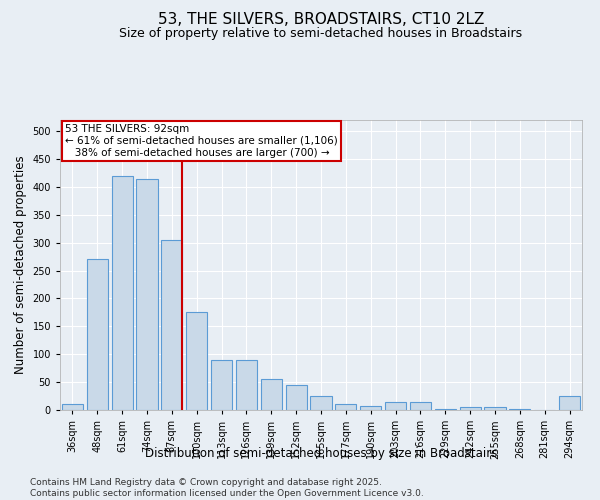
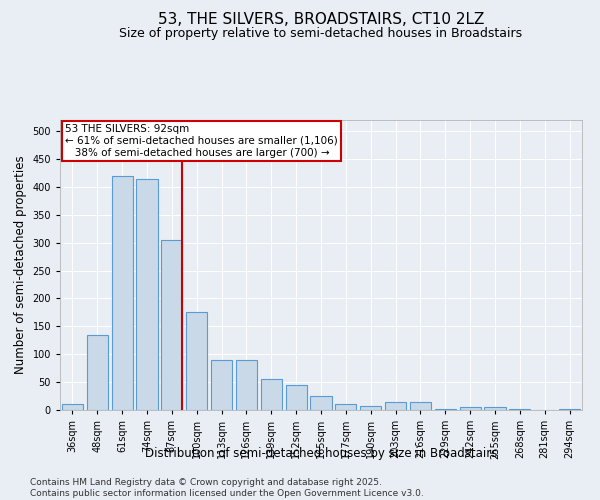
48sqm: 270 -> 135
294sqm: 26 -> 2
